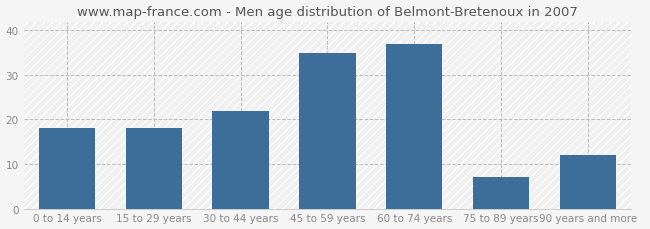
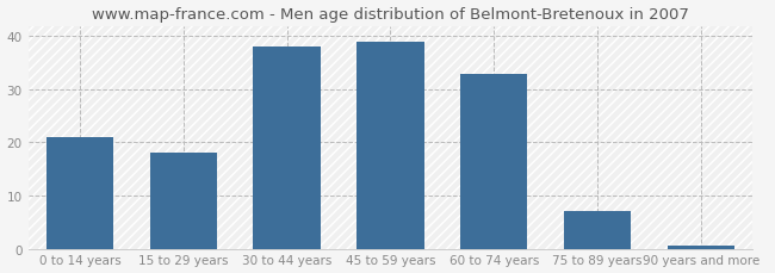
0 to 14 years: 18.0 -> 21.0
30 to 44 years: 22.0 -> 38.0
45 to 59 years: 35.0 -> 39.0
60 to 74 years: 37.0 -> 33.0
90 years and more: 12.0 -> 0.5
